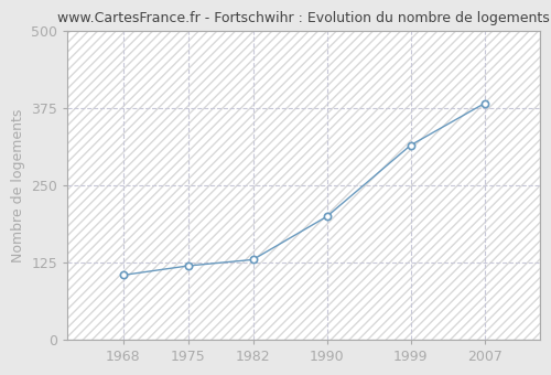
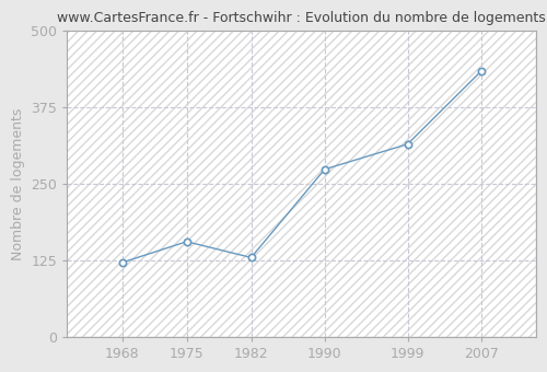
1968: 105 -> 122
1975: 120 -> 156
1990: 200 -> 274
2007: 383 -> 434
